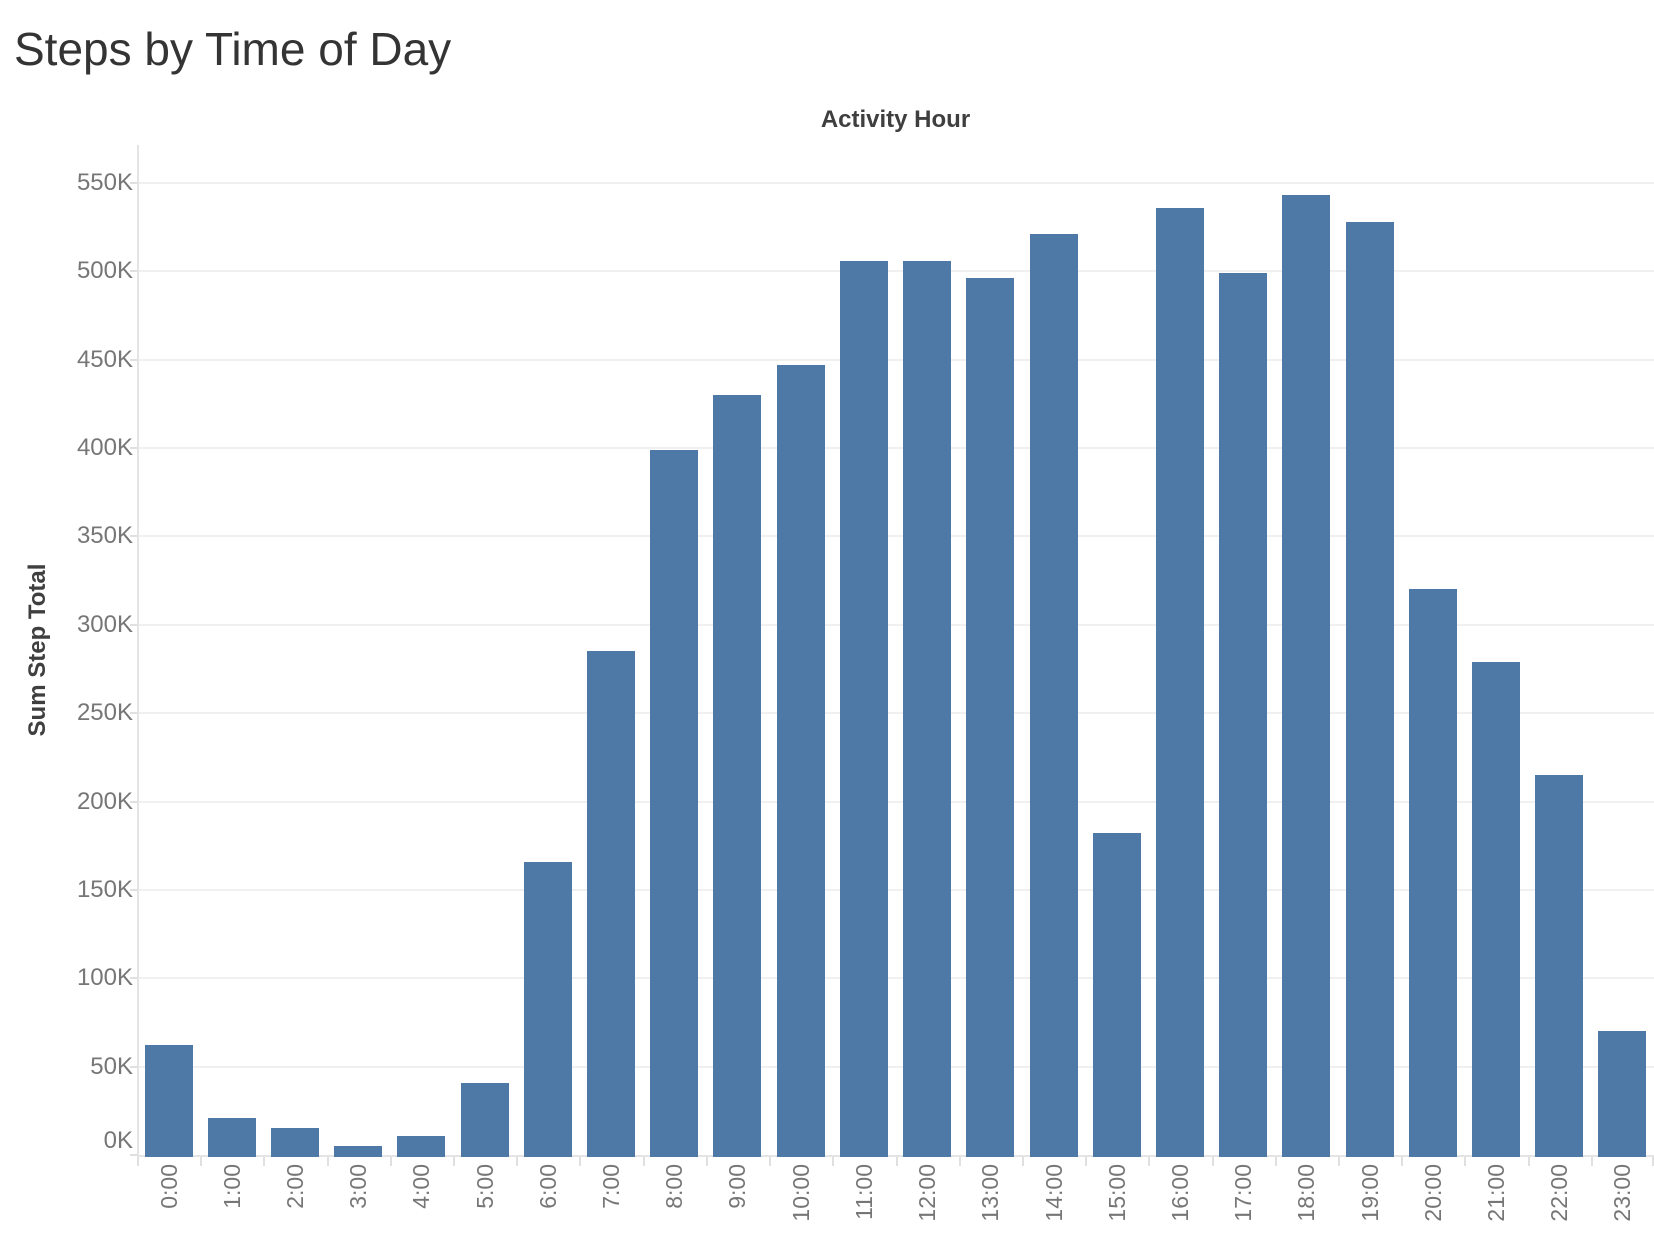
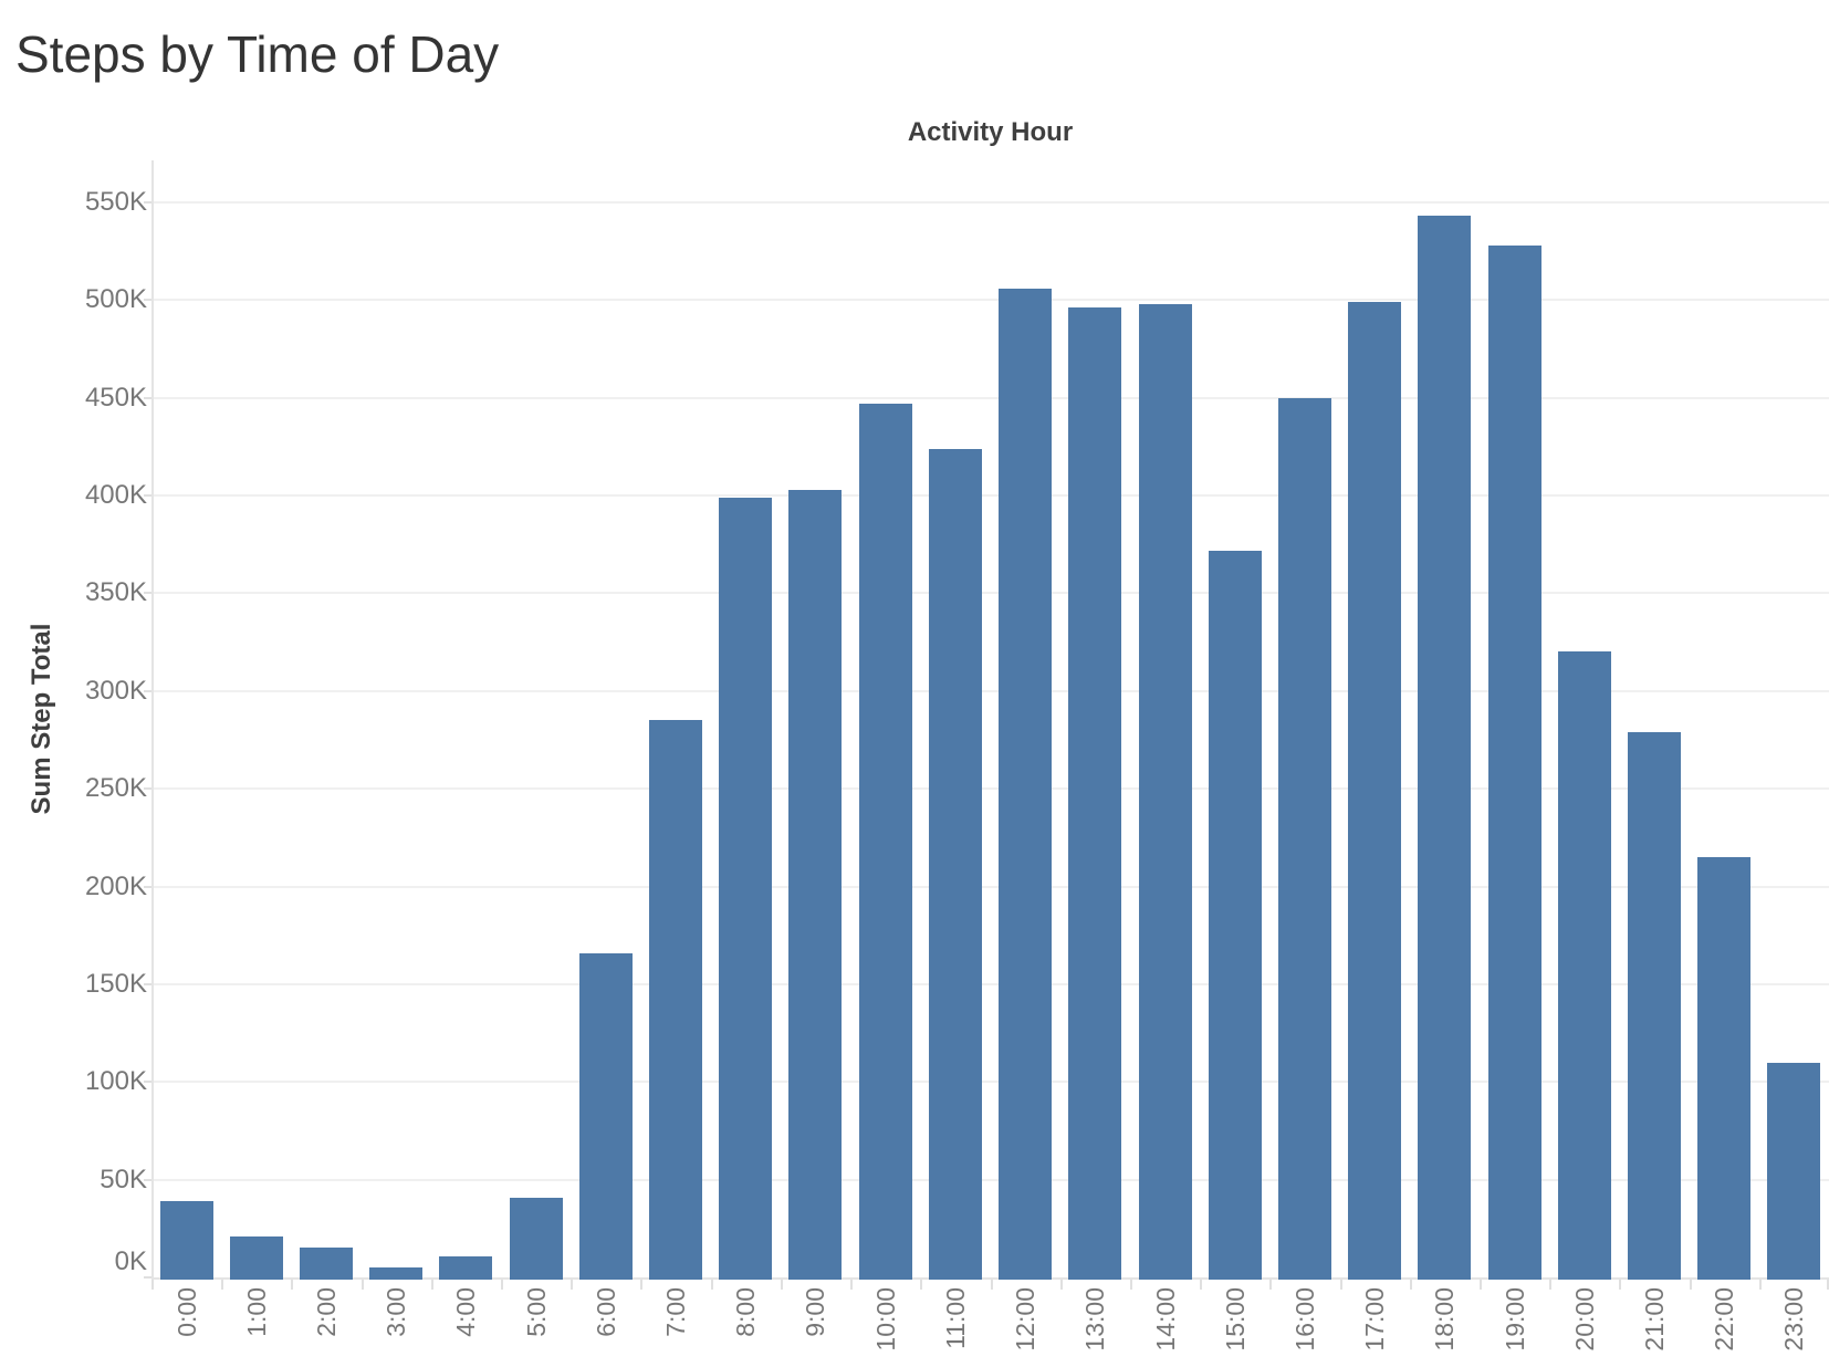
0:00: 62K -> 39K
9:00: 430K -> 403K
11:00: 506K -> 424K
14:00: 521K -> 498K
15:00: 182K -> 372K
16:00: 536K -> 450K
23:00: 70K -> 110K
